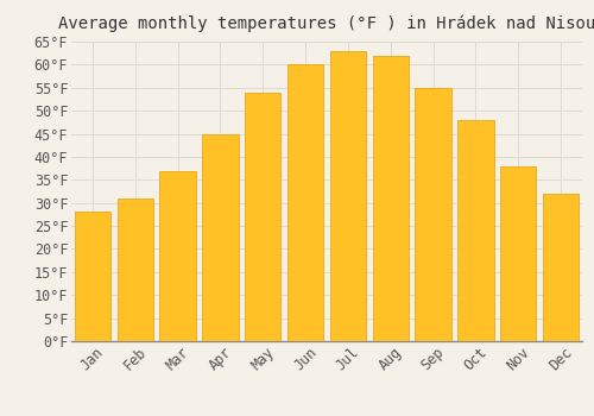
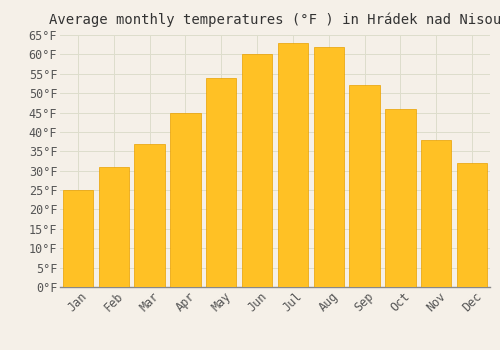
Jan: 28°F -> 25°F
Sep: 55°F -> 52°F
Oct: 48°F -> 46°F
